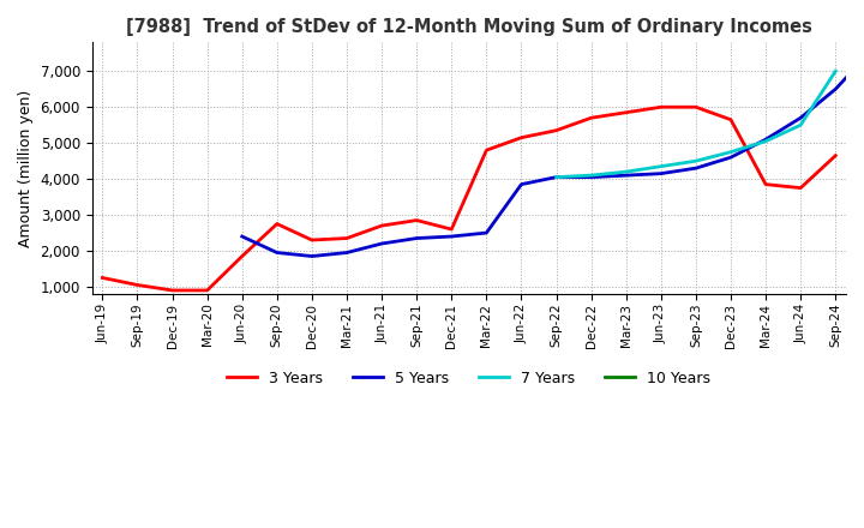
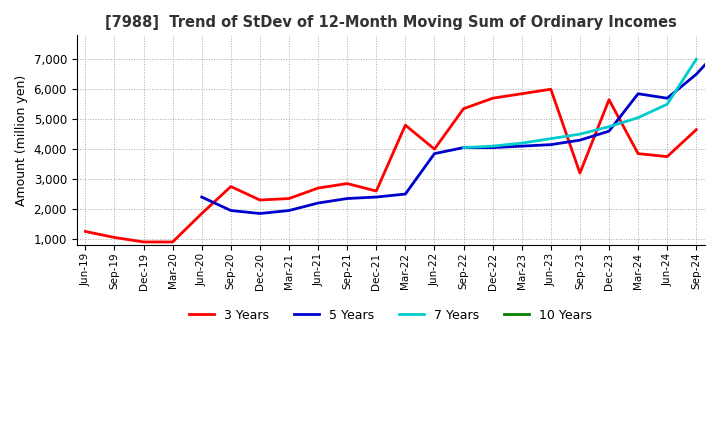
3 Years/Jun-22: 5,150 -> 4,000
3 Years/Sep-23: 6,000 -> 3,200
5 Years/Mar-24: 5,100 -> 5,850
